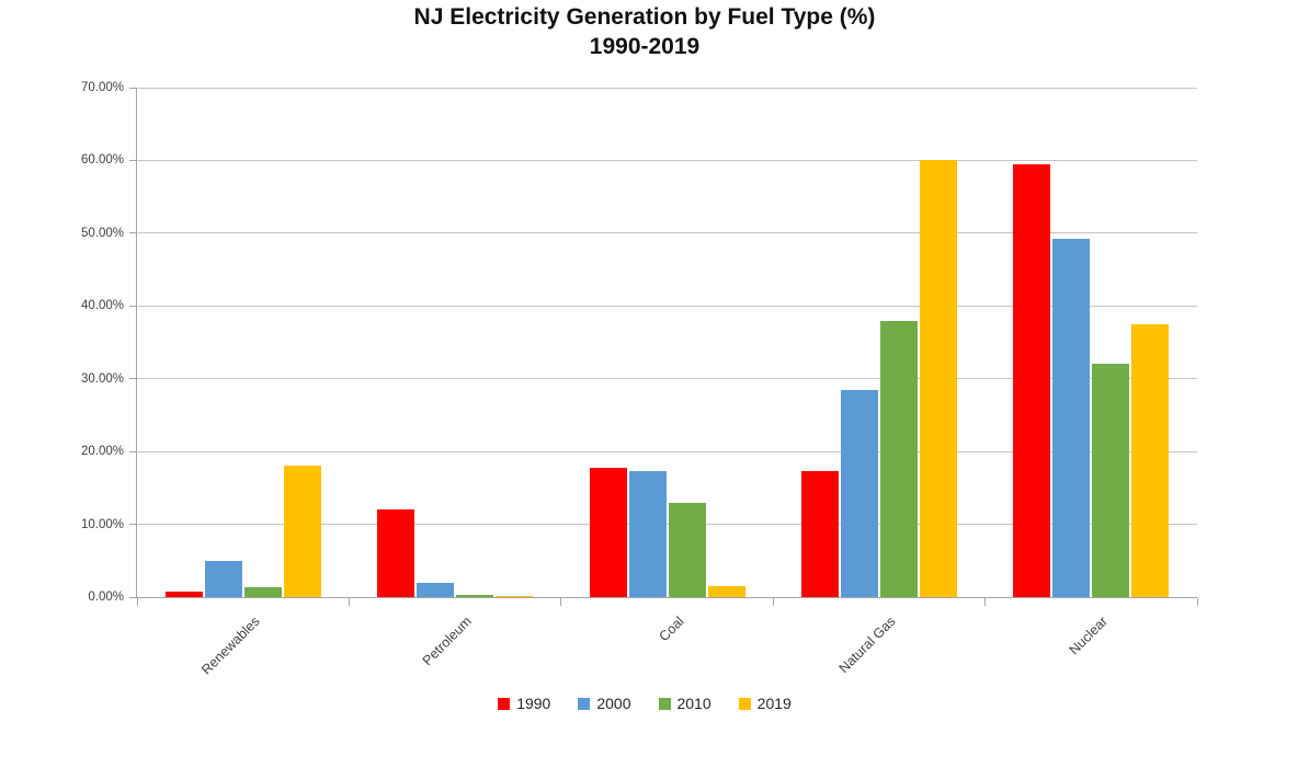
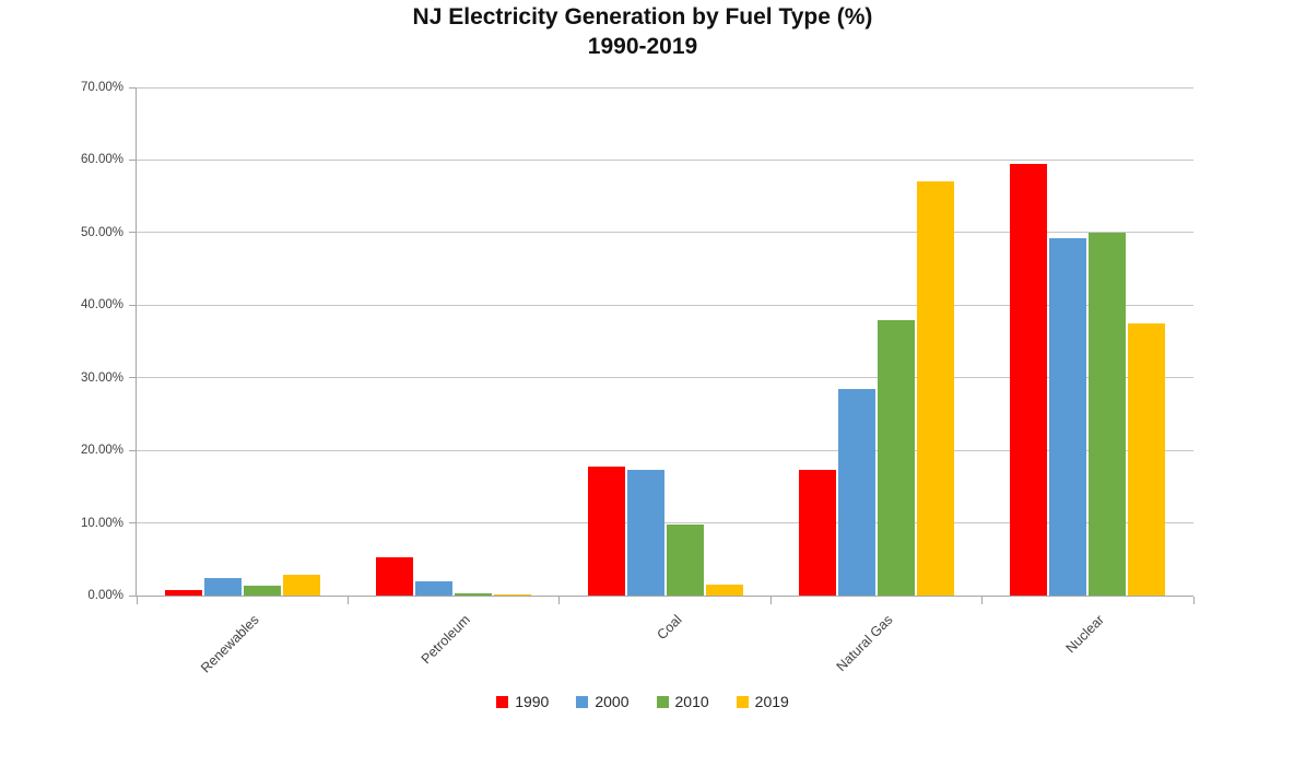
2000/Renewables: 5% -> 2%
2019/Renewables: 18% -> 3%
1990/Petroleum: 12% -> 5%
2010/Coal: 13% -> 10%
2019/Natural Gas: 60% -> 57%
2010/Nuclear: 32% -> 50%
